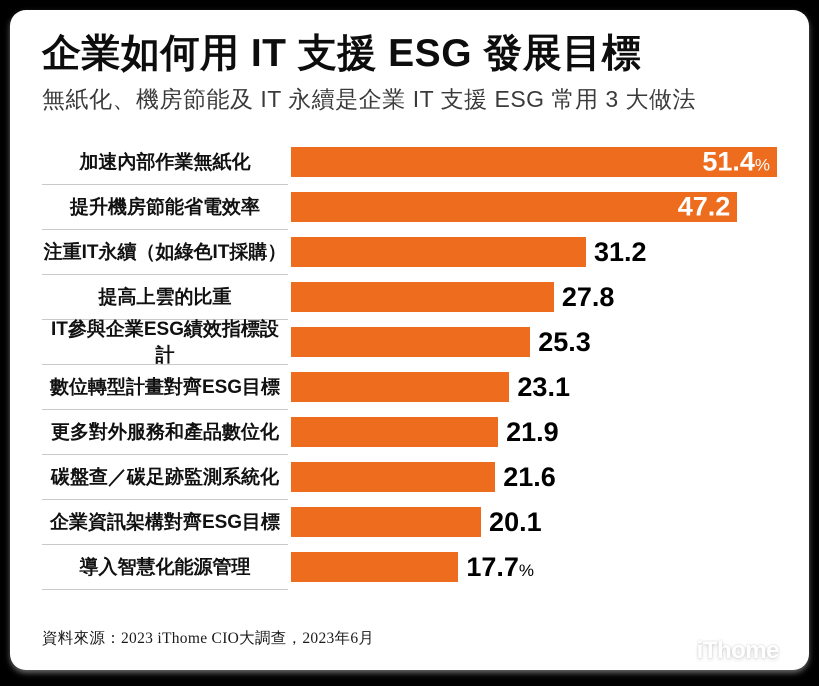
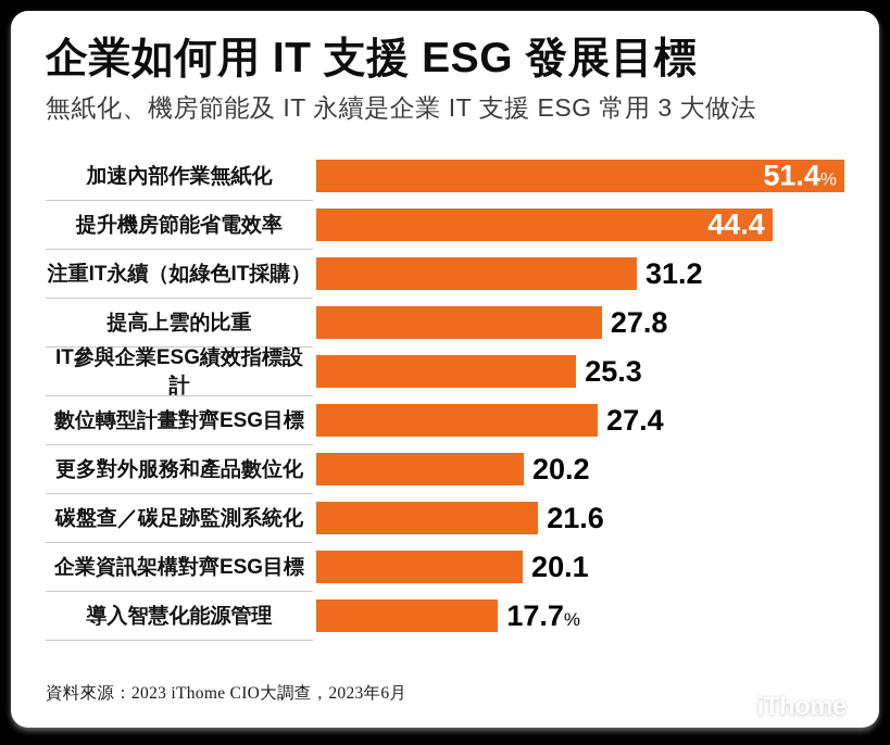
提升機房節能省電效率: 47.2 -> 44.4
數位轉型計畫對齊ESG目標: 23.1 -> 27.4
更多對外服務和產品數位化: 21.9 -> 20.2
